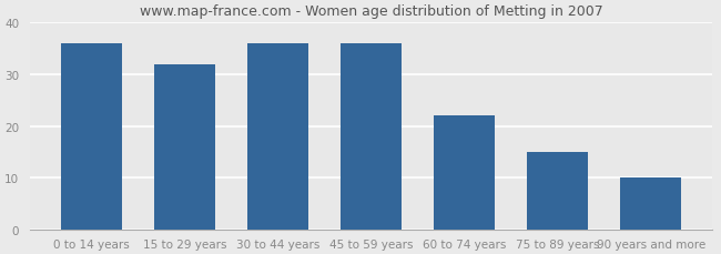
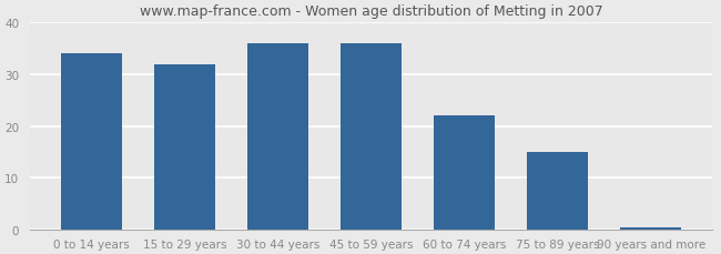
0 to 14 years: 36.0 -> 34.0
90 years and more: 10.0 -> 0.5
